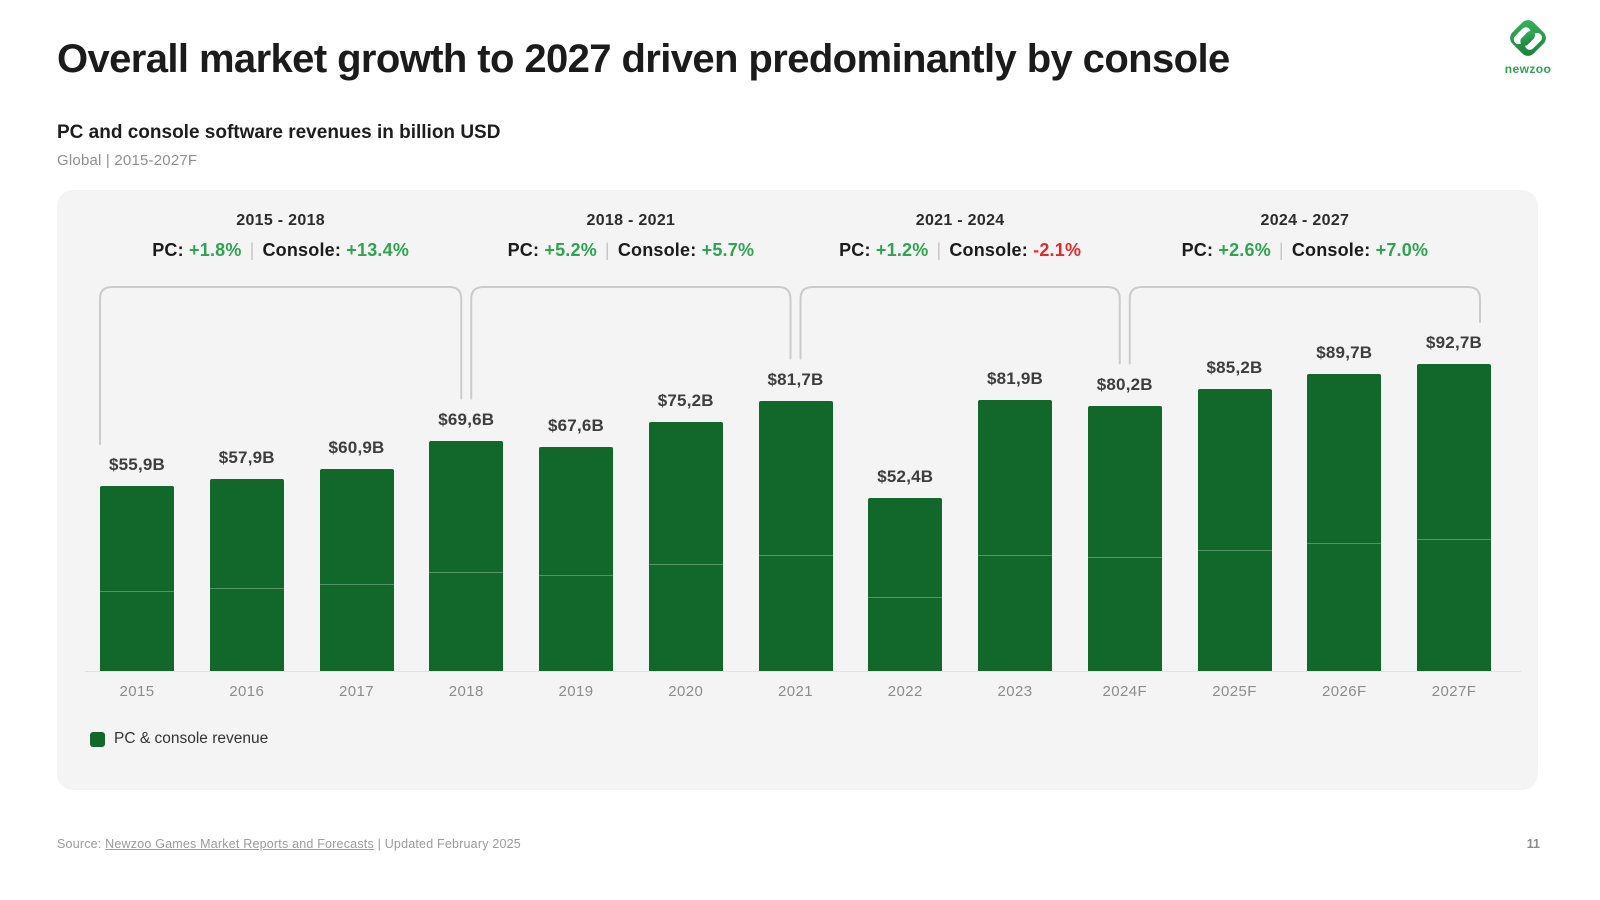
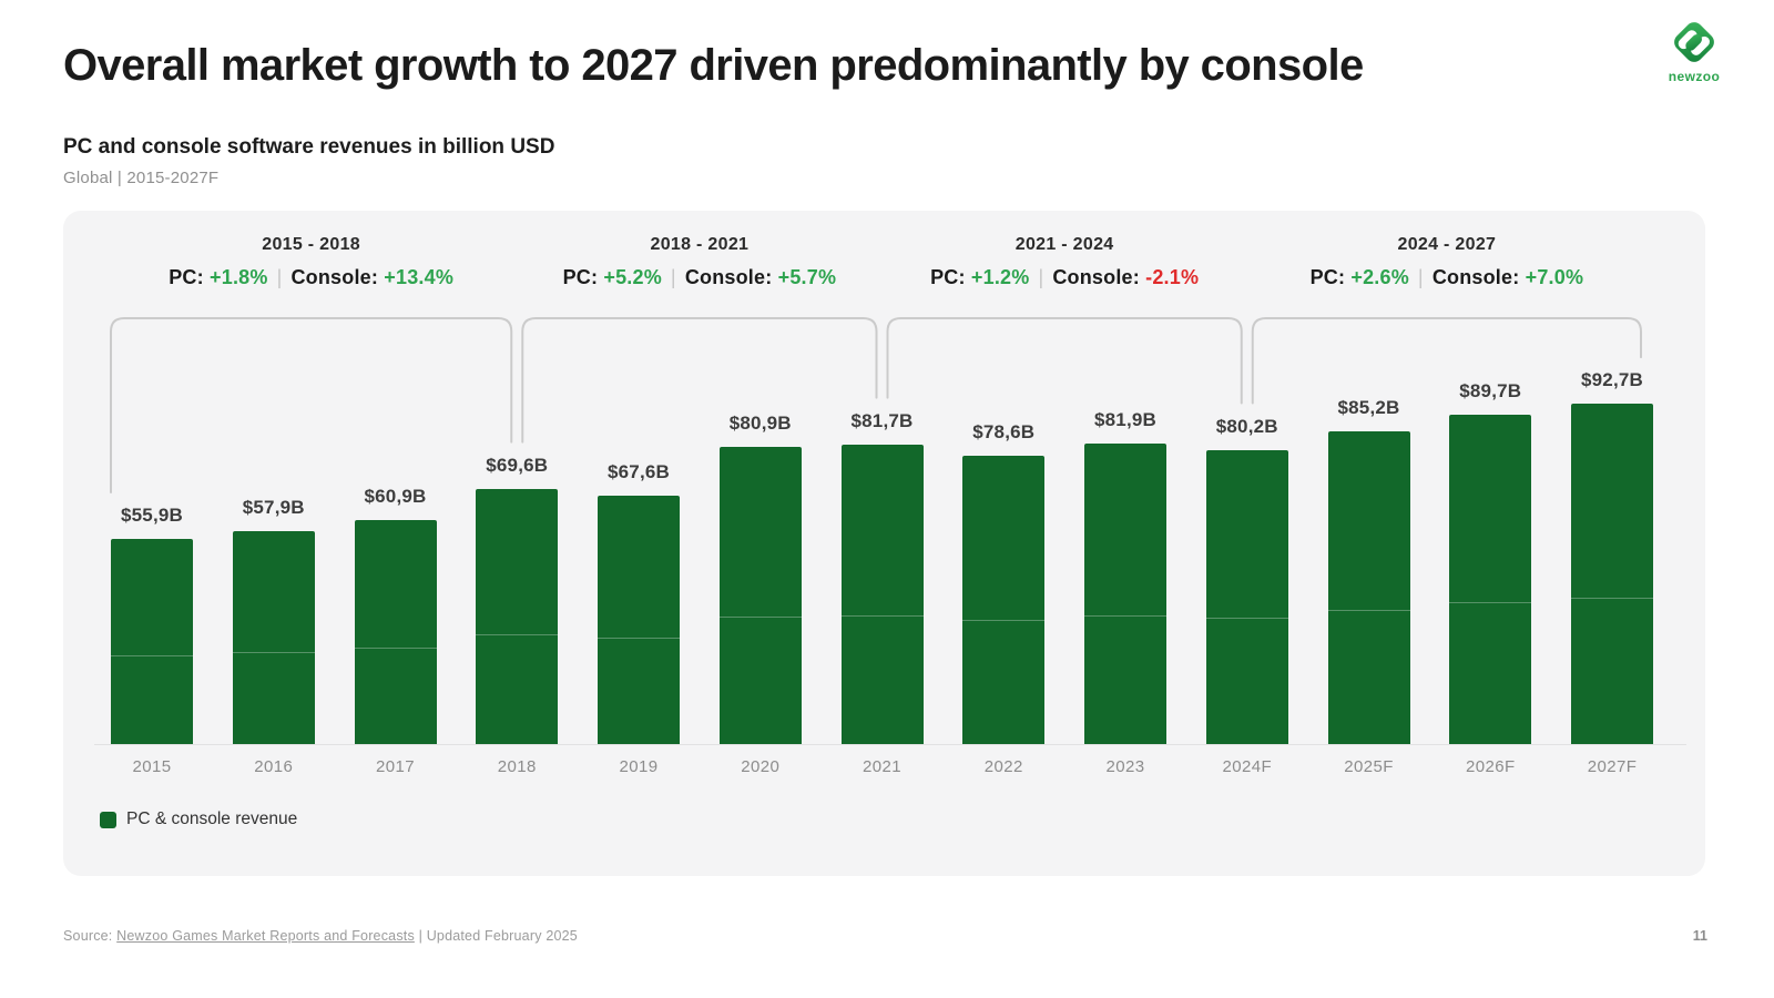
2020: $75,2B -> $80,9B
2022: $52,4B -> $78,6B
